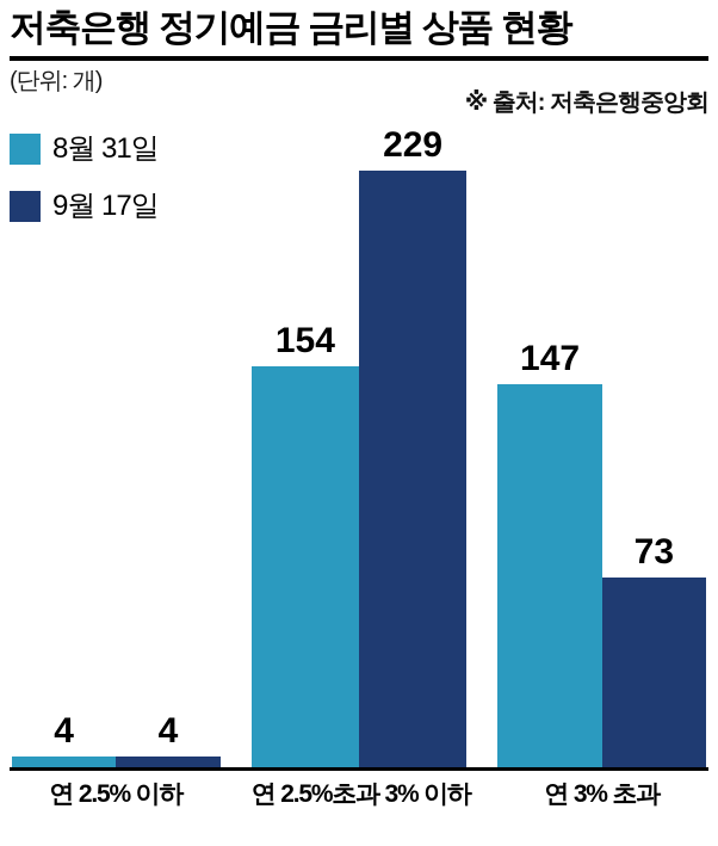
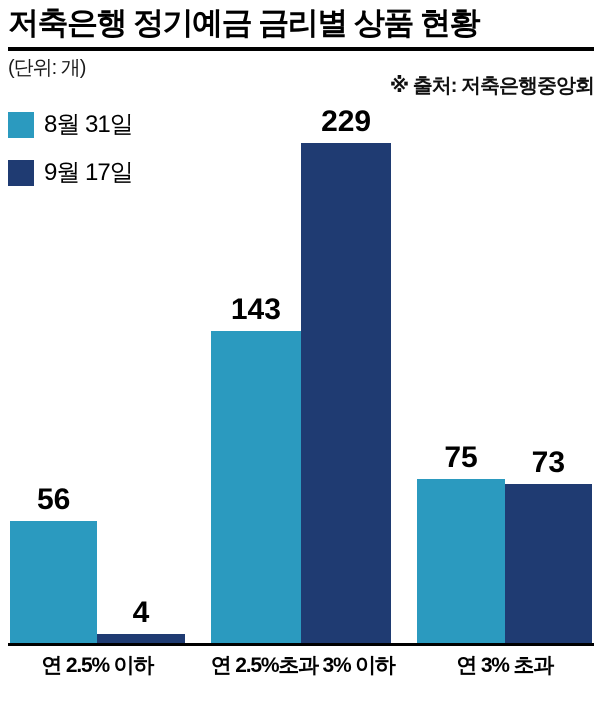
8월 31일/연 2.5% 이하: 4 -> 56
8월 31일/연 2.5%초과 3% 이하: 154 -> 143
8월 31일/연 3% 초과: 147 -> 75
